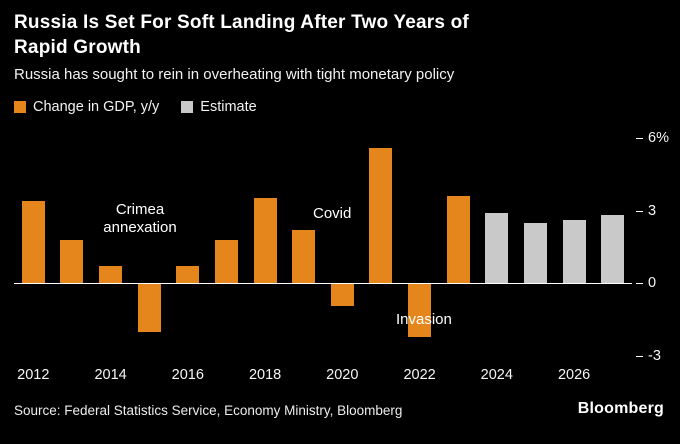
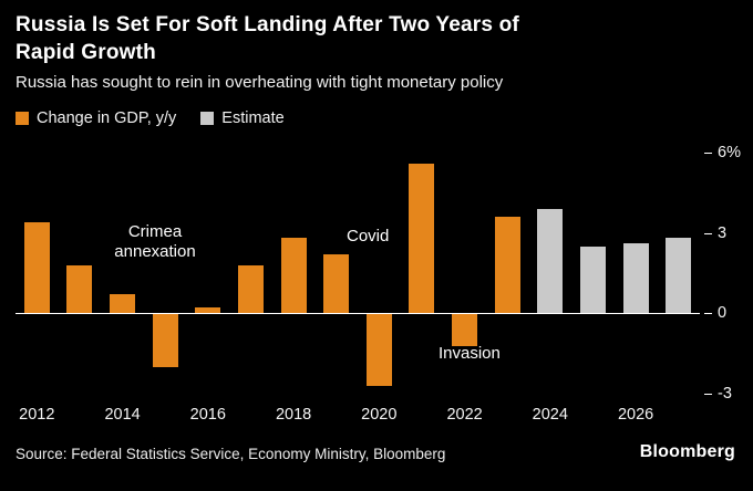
2016: 0.7% -> 0.2%
2018: 3.5% -> 2.8%
2020: -0.9% -> -2.7%
2022: -2.2% -> -1.2%
2024: 2.9% -> 3.9%
